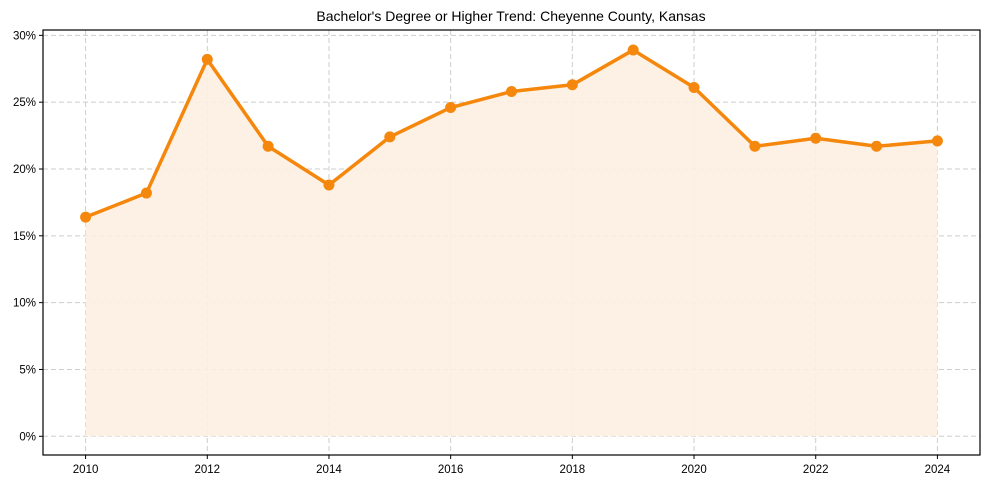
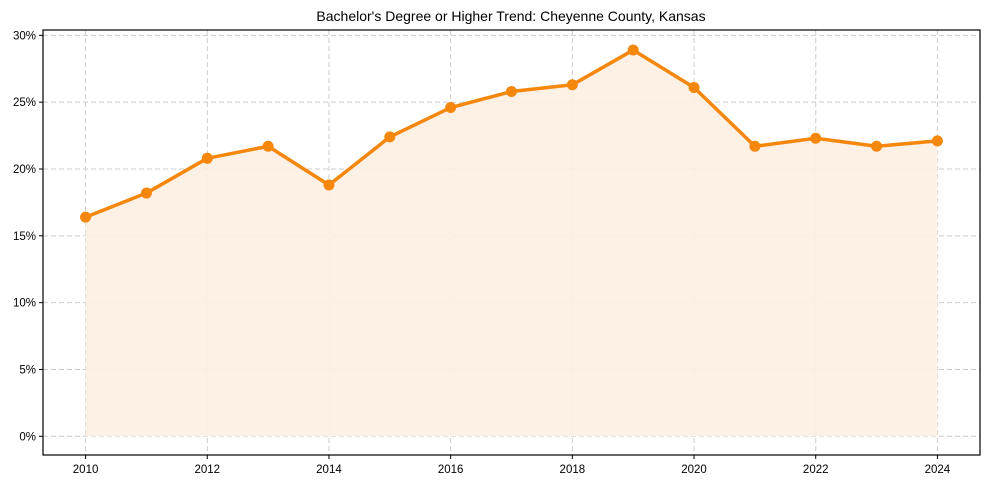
2012: 28.2% -> 20.8%
